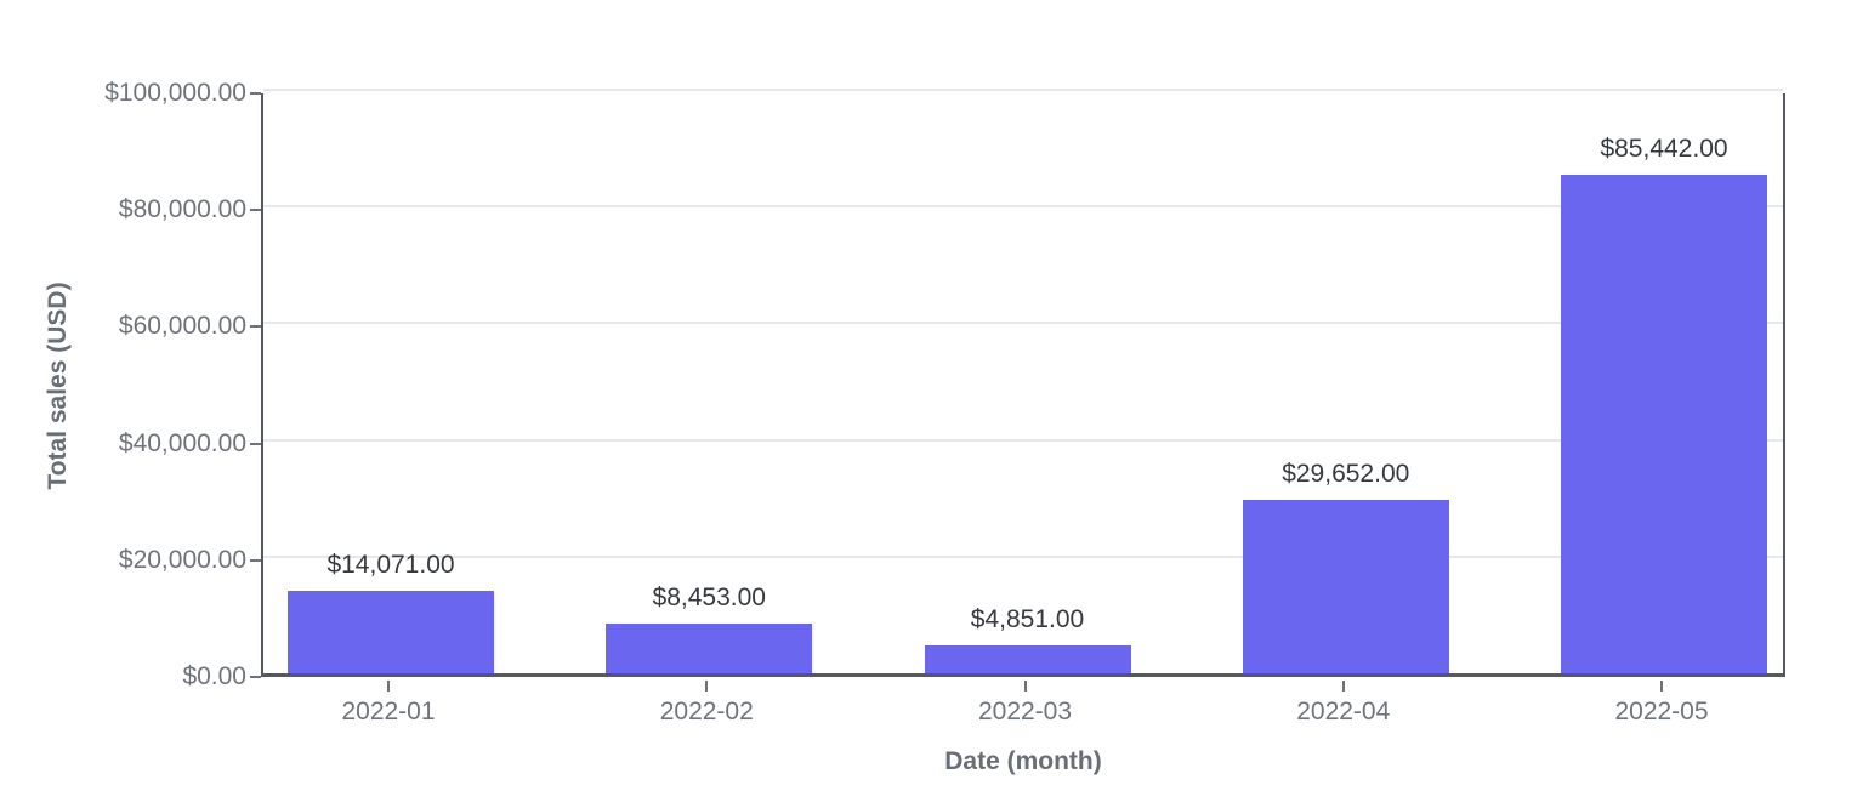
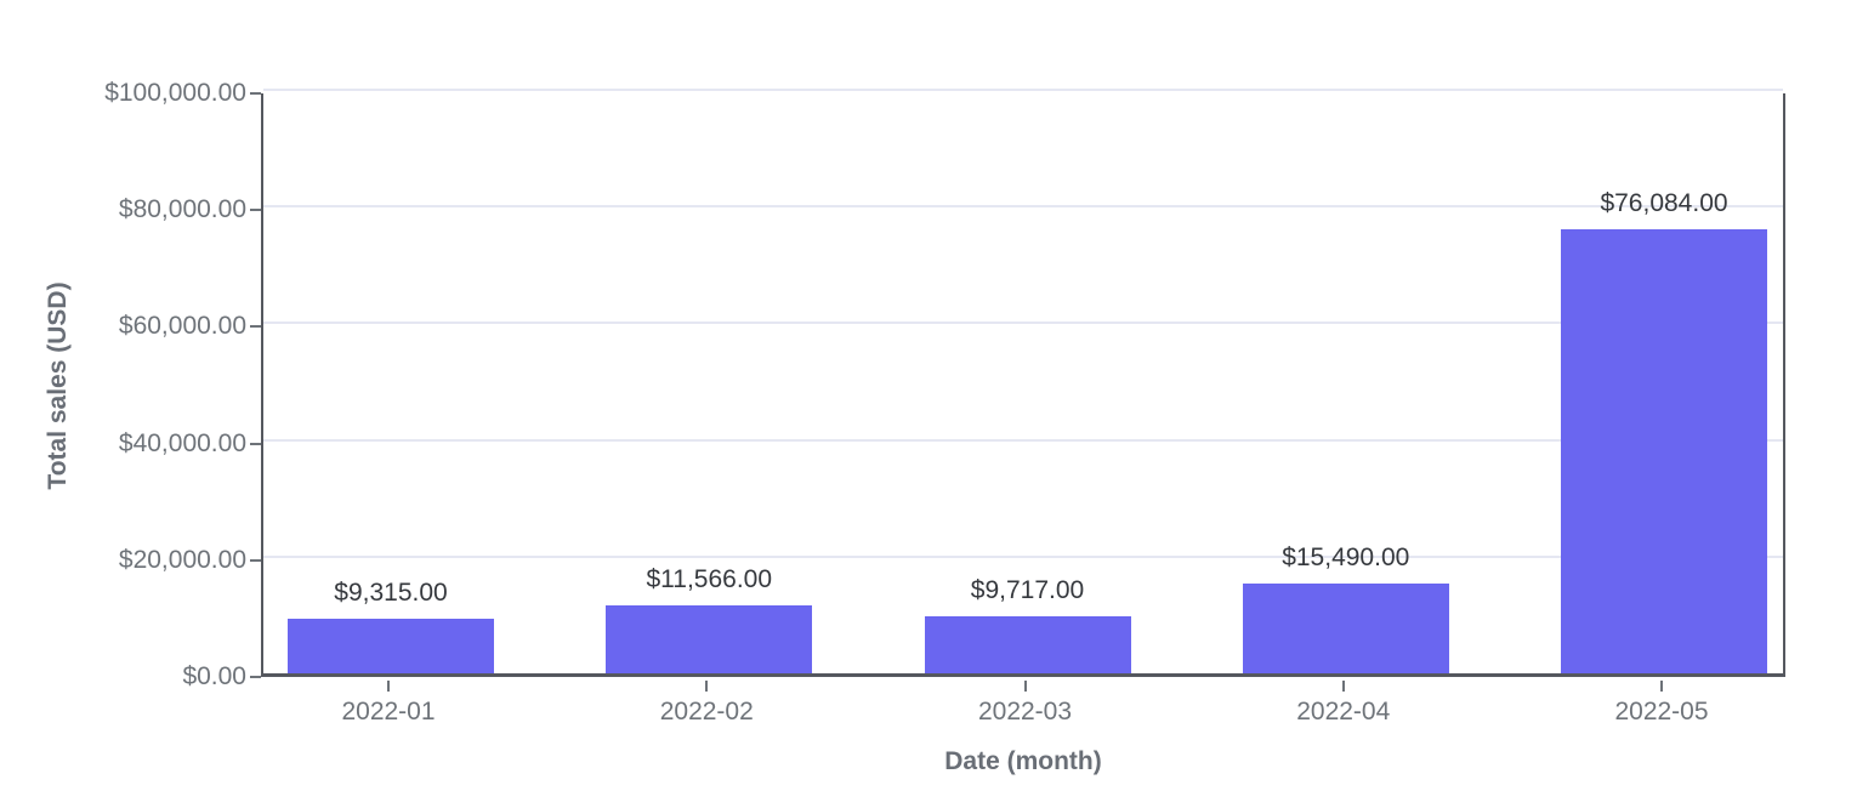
2022-01: $14,071.00 -> $9,315.00
2022-02: $8,453.00 -> $11,566.00
2022-03: $4,851.00 -> $9,717.00
2022-04: $29,652.00 -> $15,490.00
2022-05: $85,442.00 -> $76,084.00
